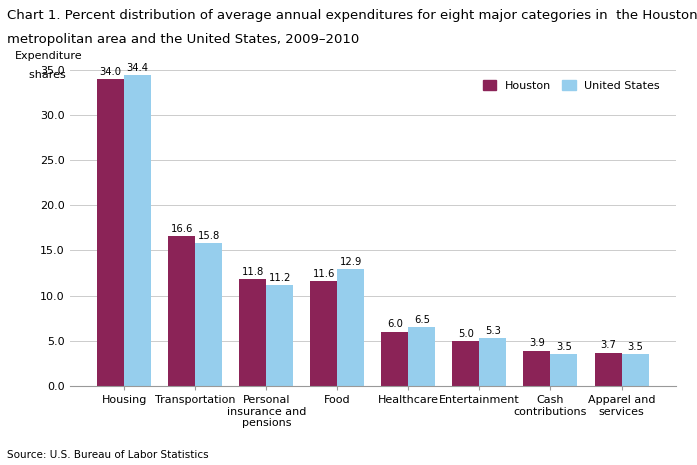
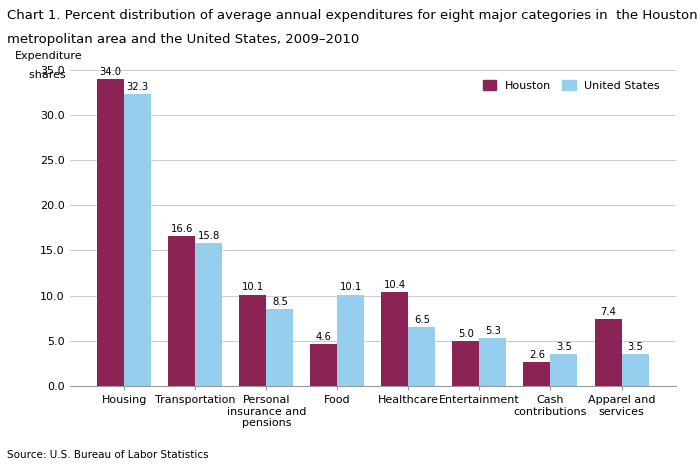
United States/Housing: 34.4 -> 32.3
Houston/Personal insurance and pensions: 11.8 -> 10.1
United States/Personal insurance and pensions: 11.2 -> 8.5
Houston/Food: 11.6 -> 4.6
United States/Food: 12.9 -> 10.1
Houston/Healthcare: 6.0 -> 10.4
Houston/Cash contributions: 3.9 -> 2.6
Houston/Apparel and services: 3.7 -> 7.4
